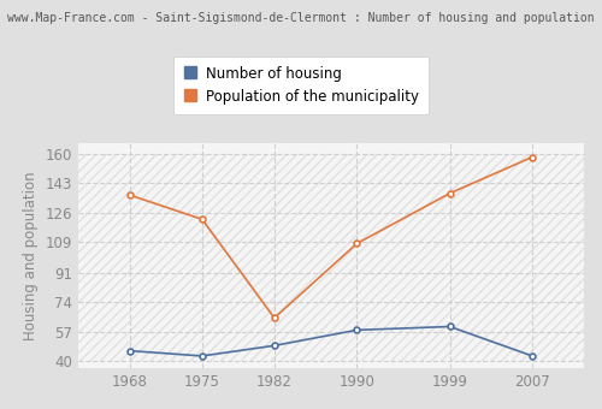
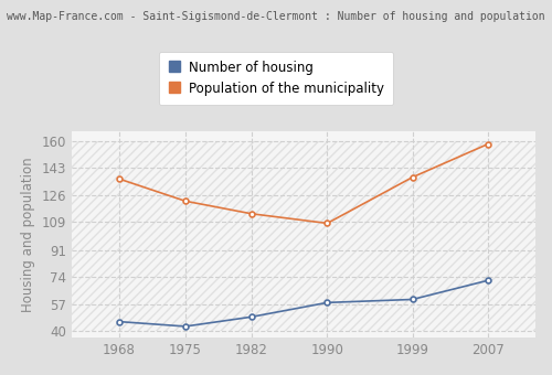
Population of the municipality/1982: 65 -> 114
Number of housing/2007: 43 -> 72
